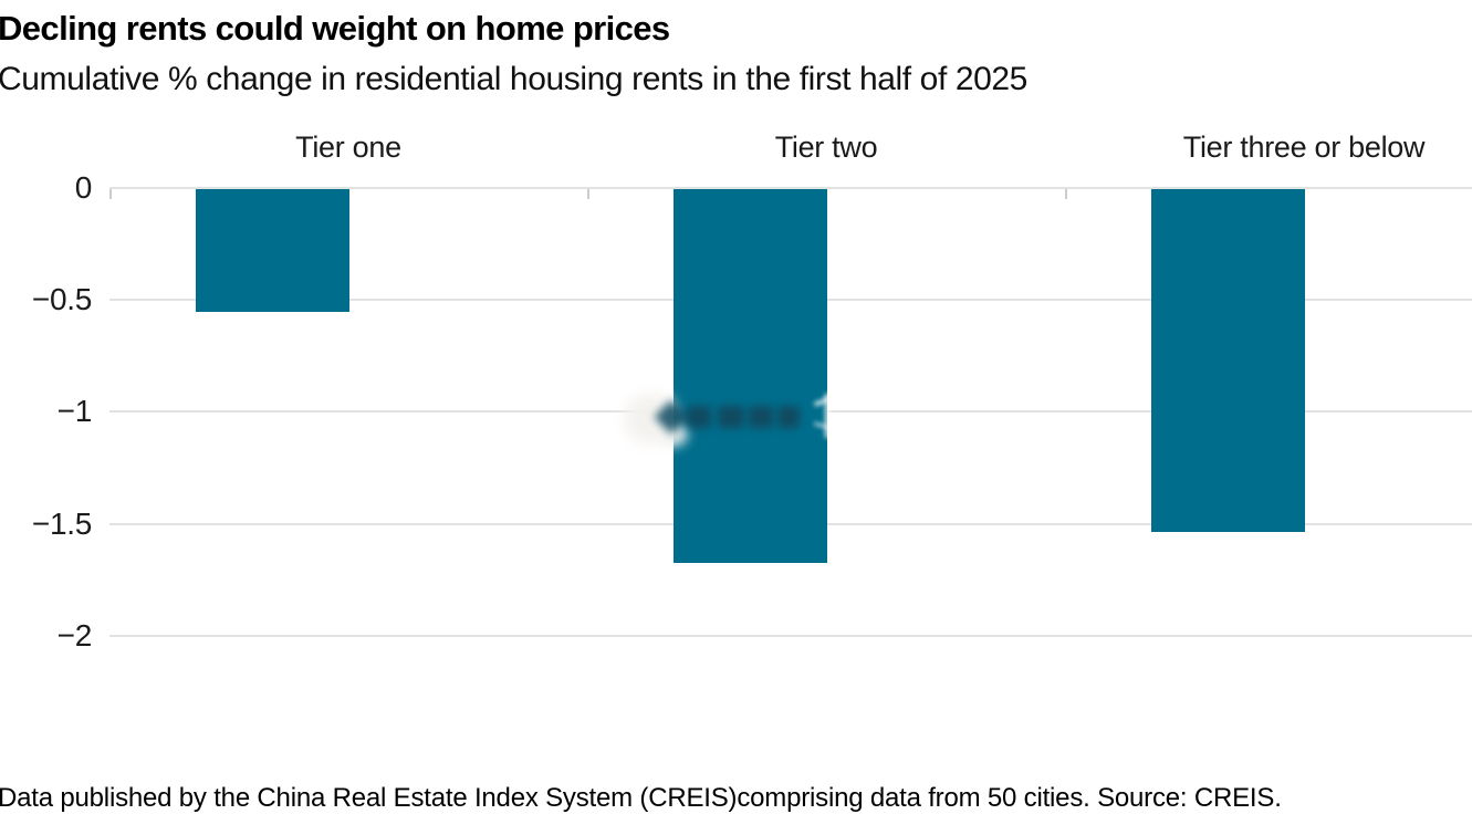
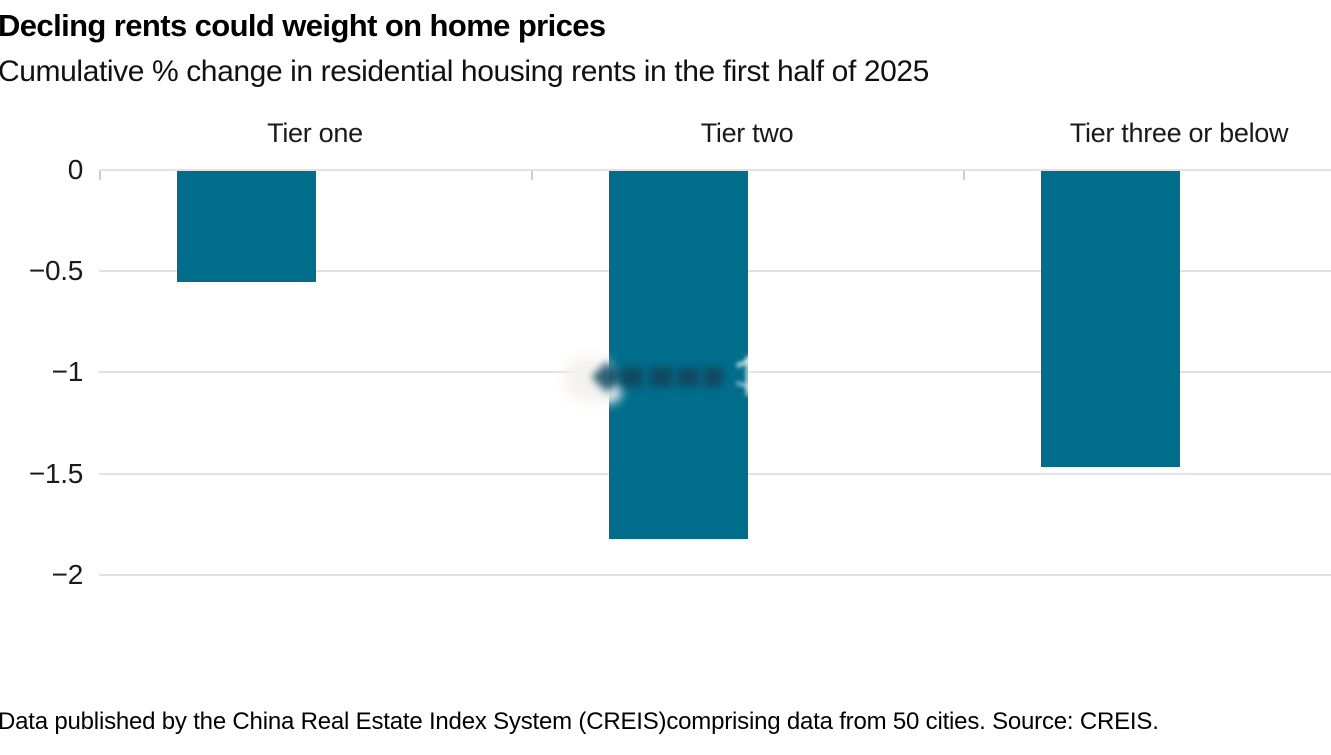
Tier two: -1.67 -> -1.82
Tier three or below: -1.53 -> -1.46
